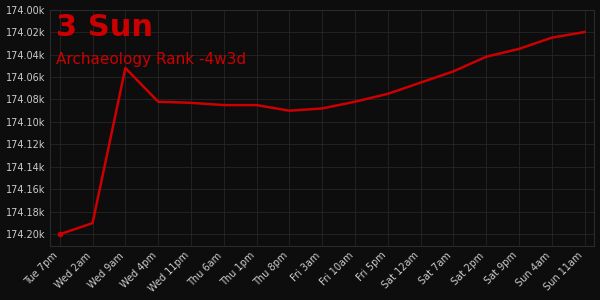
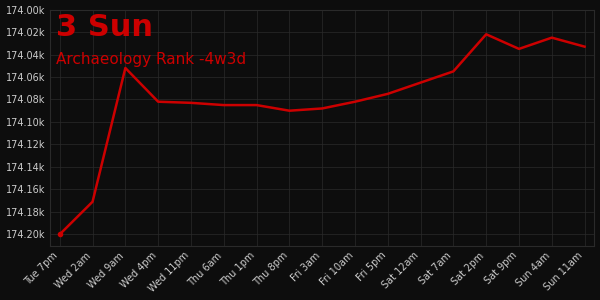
Wed 2am: 174.190k -> 174.171k
Sat 2pm: 174.042k -> 174.022k
Sun 11am: 174.020k -> 174.033k
